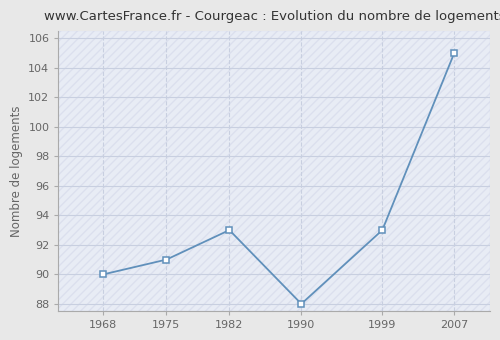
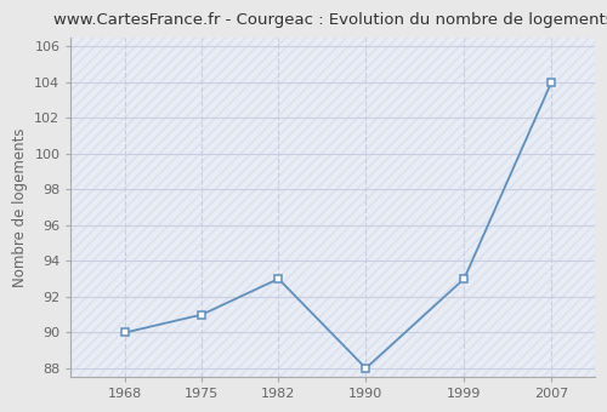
2007: 105 -> 104
